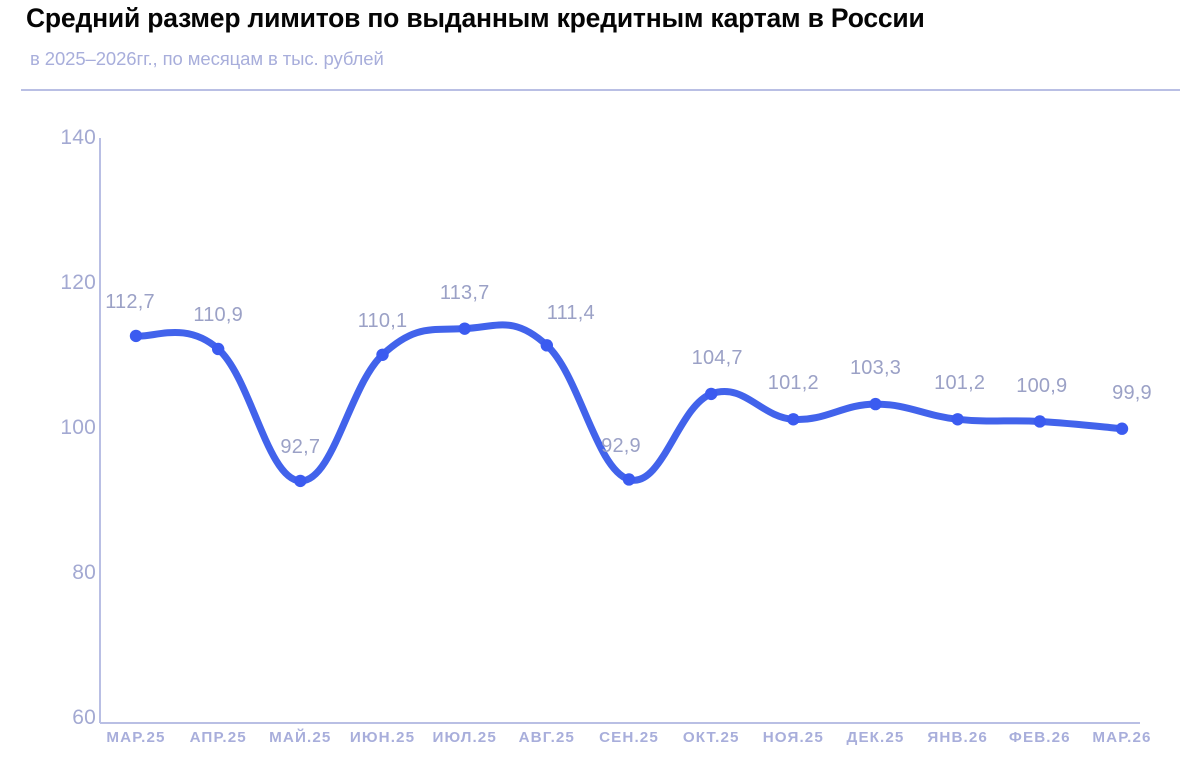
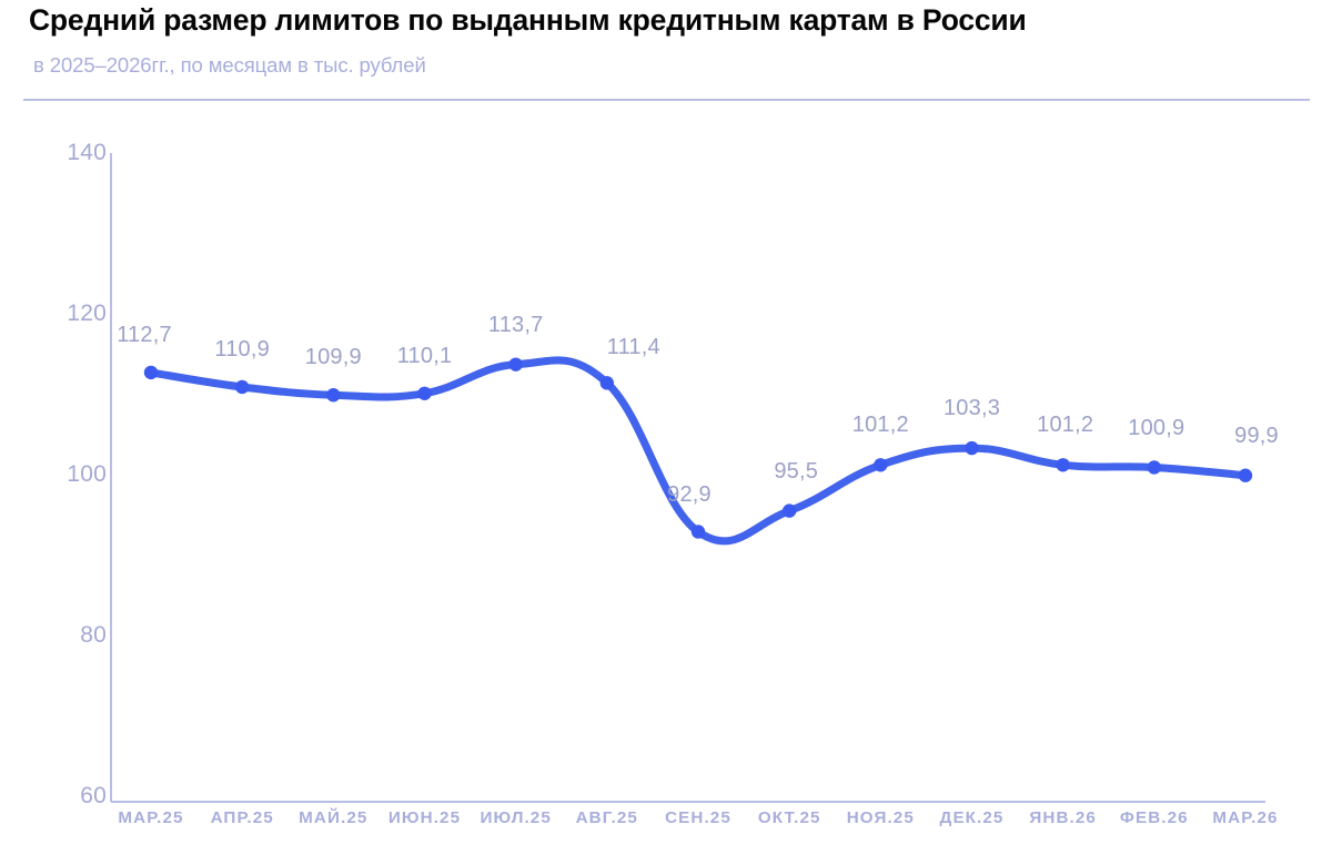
МАЙ.25: 92,7 -> 109,9
ОКТ.25: 104,7 -> 95,5
